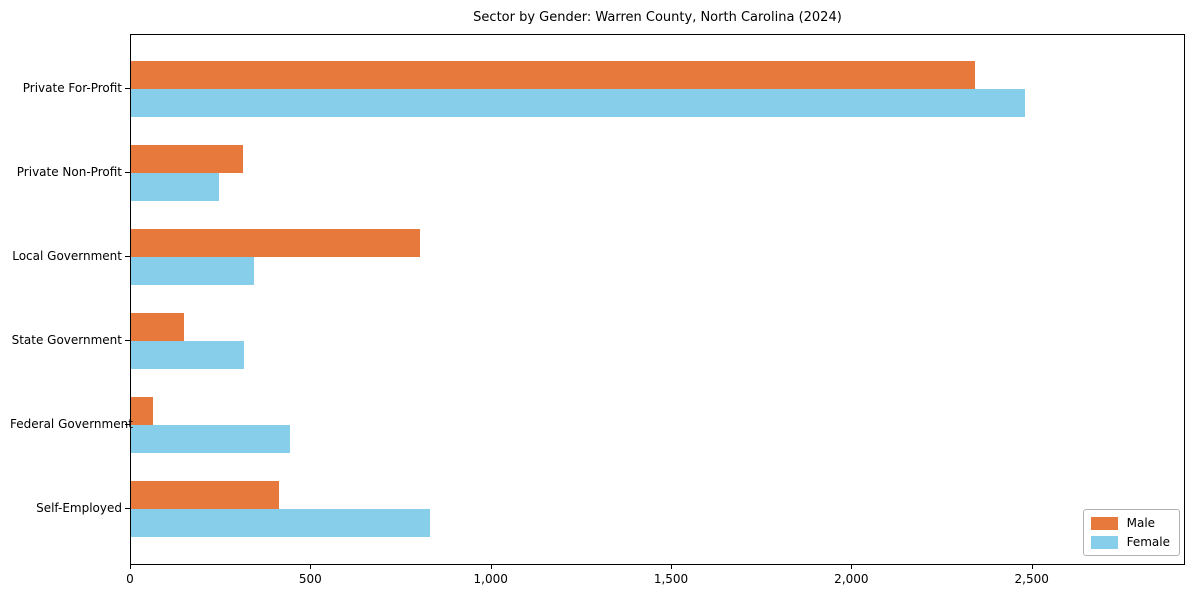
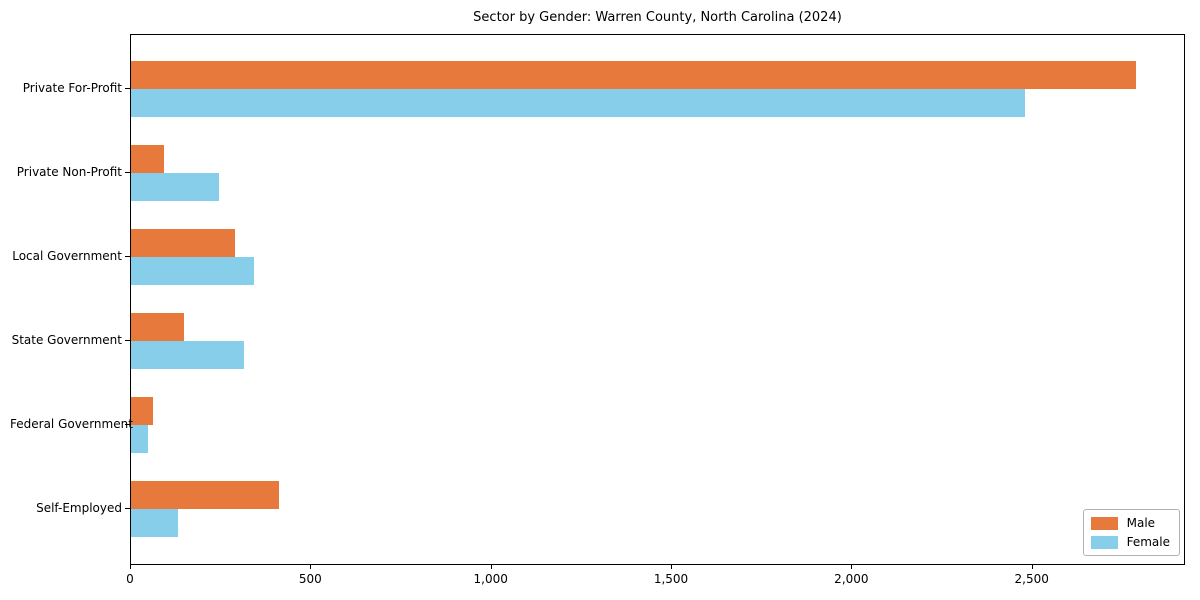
Male/Private For-Profit: 2340 -> 2780
Male/Private Non-Profit: 310 -> 90
Male/Local Government: 800 -> 290
Female/Federal Government: 440 -> 50
Female/Self-Employed: 830 -> 130
